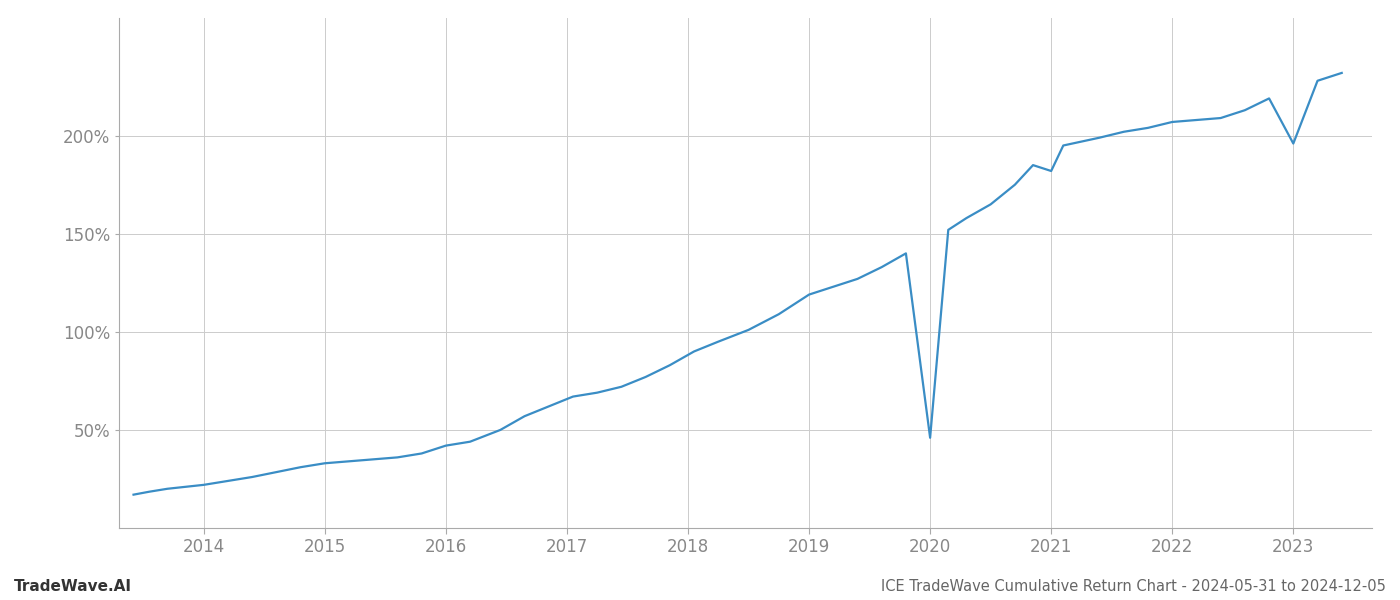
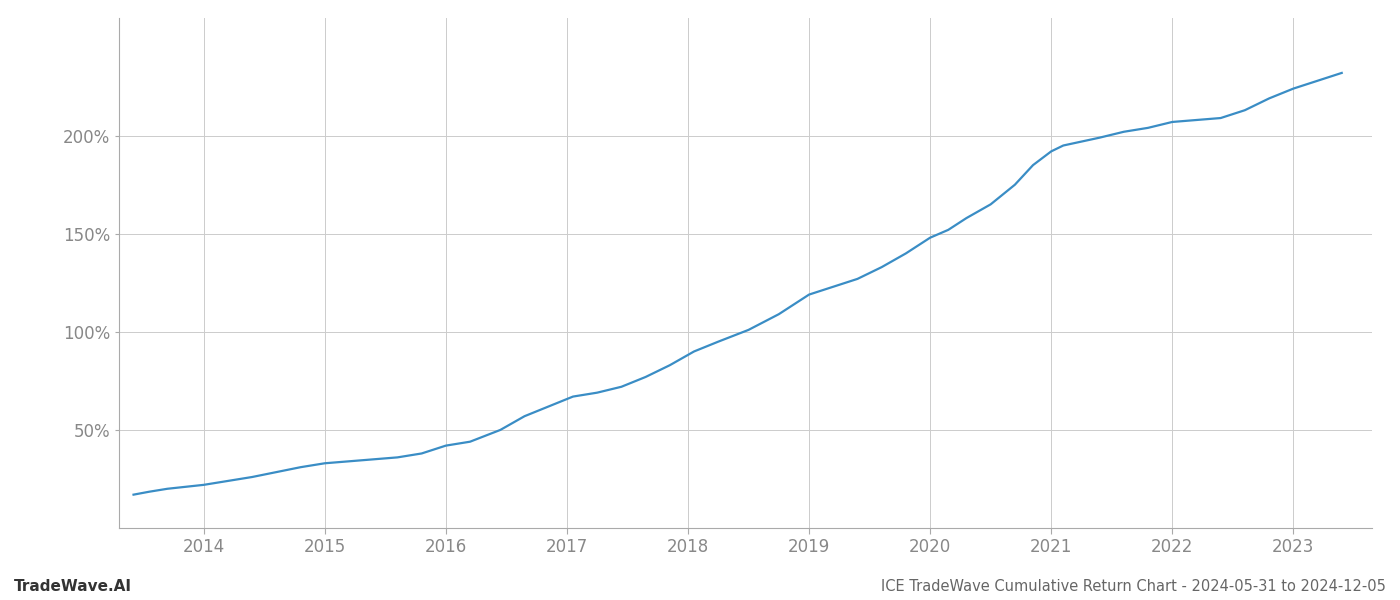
2020: 46% -> 148%
2021: 182% -> 192%
2023: 196% -> 224%
